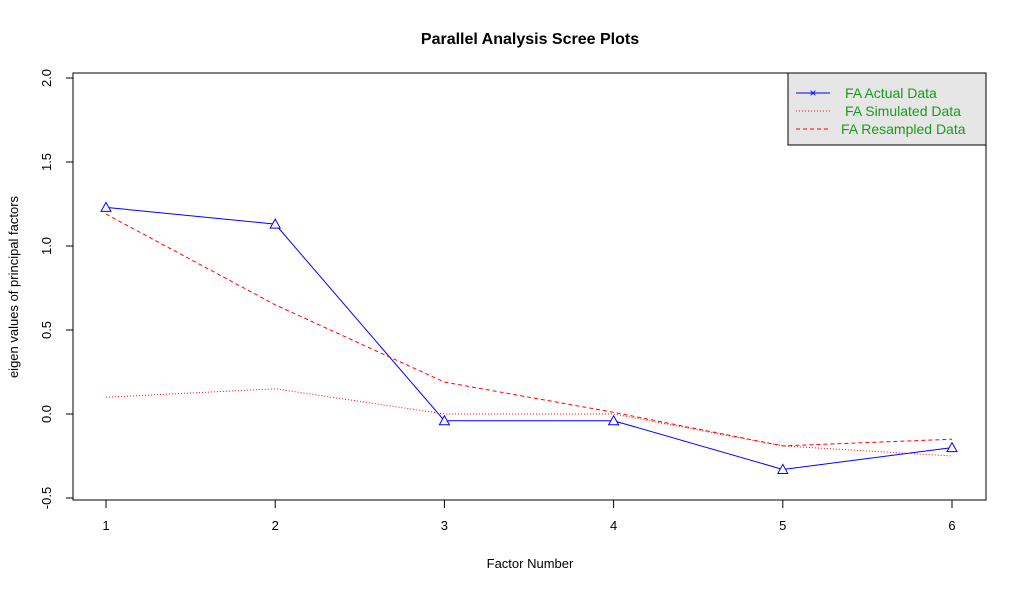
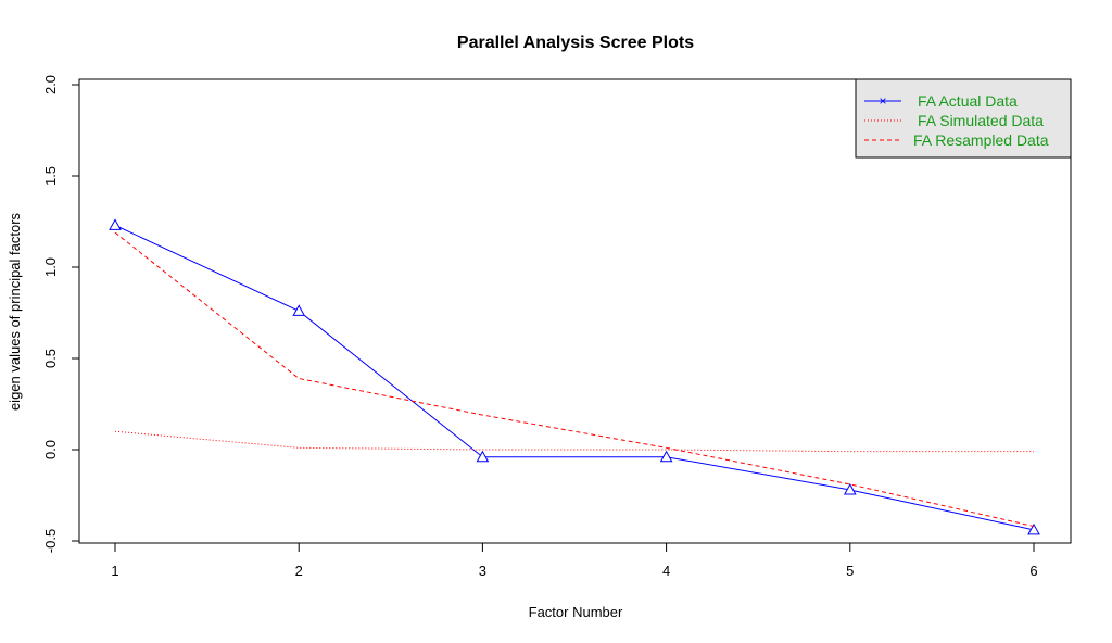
FA Actual Data/2: 1.13 -> 0.76
FA Simulated Data/2: 0.15 -> 0.01
FA Resampled Data/2: 0.65 -> 0.39
FA Actual Data/5: -0.33 -> -0.22
FA Simulated Data/5: -0.19 -> -0.01
FA Actual Data/6: -0.20 -> -0.44
FA Simulated Data/6: -0.25 -> -0.01
FA Resampled Data/6: -0.15 -> -0.42
